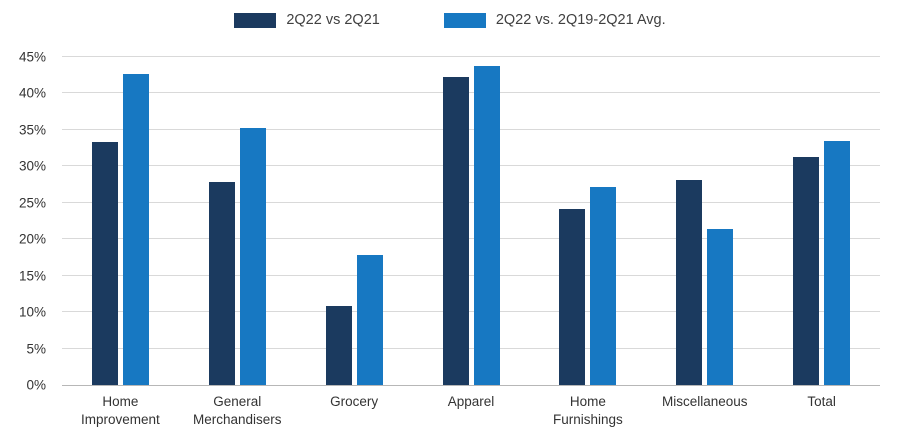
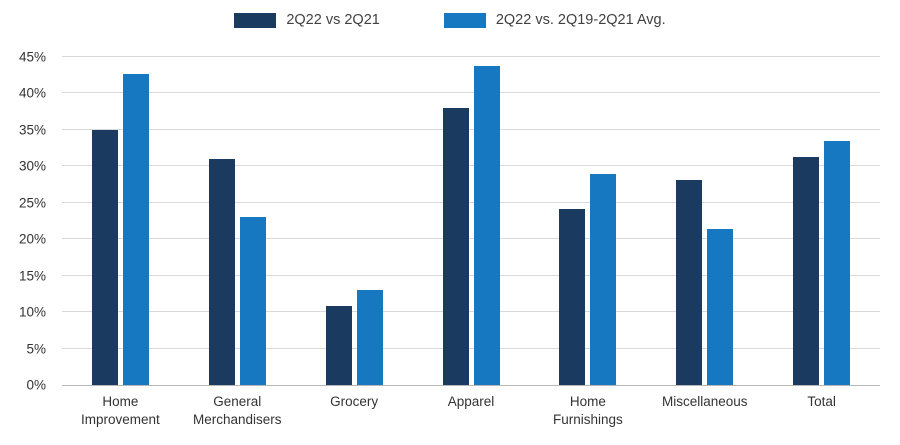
2Q22 vs 2Q21/Home Improvement: 33% -> 35%
2Q22 vs 2Q21/General Merchandisers: 28% -> 31%
2Q22 vs. 2Q19-2Q21 Avg./General Merchandisers: 35% -> 23%
2Q22 vs. 2Q19-2Q21 Avg./Grocery: 18% -> 13%
2Q22 vs 2Q21/Apparel: 42% -> 38%
2Q22 vs. 2Q19-2Q21 Avg./Home Furnishings: 27% -> 29%
